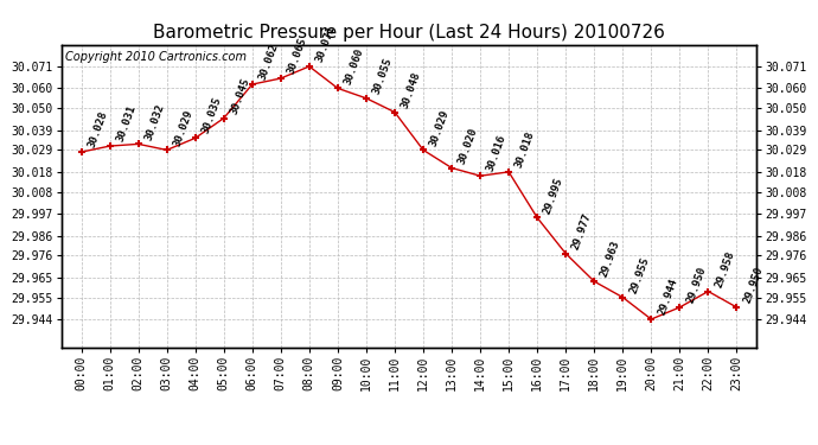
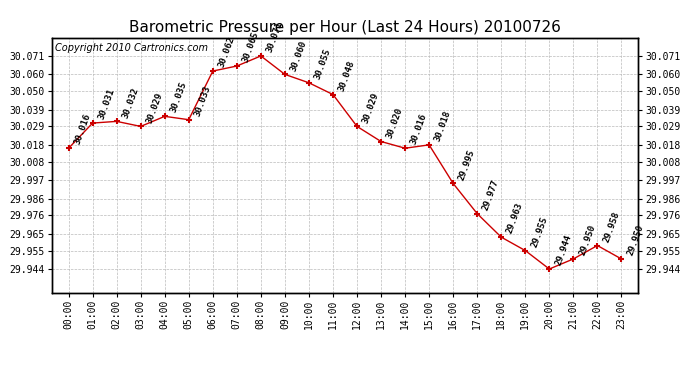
00:00: 30.028 -> 30.016
05:00: 30.045 -> 30.033
